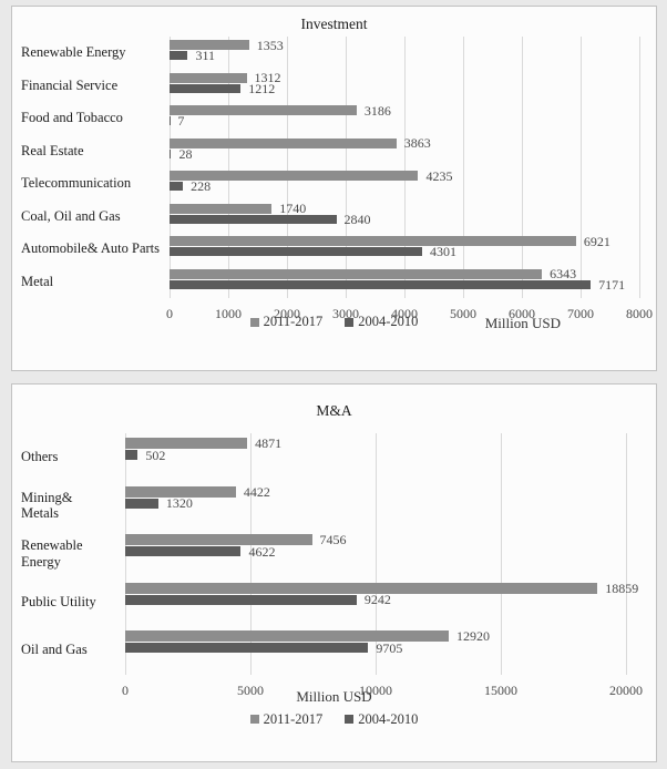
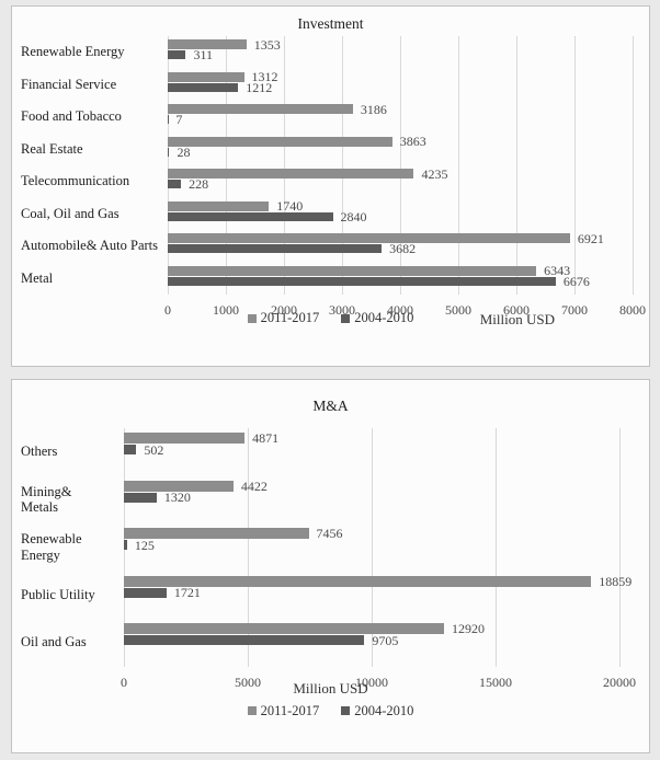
Investment/2004-2010/Automobile& Auto Parts: 4301 -> 3682
Investment/2004-2010/Metal: 7171 -> 6676
M&A/2004-2010/Renewable Energy: 4622 -> 125
M&A/2004-2010/Public Utility: 9242 -> 1721
